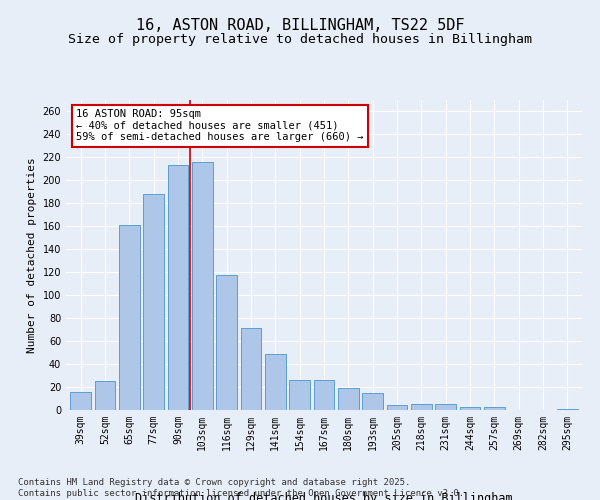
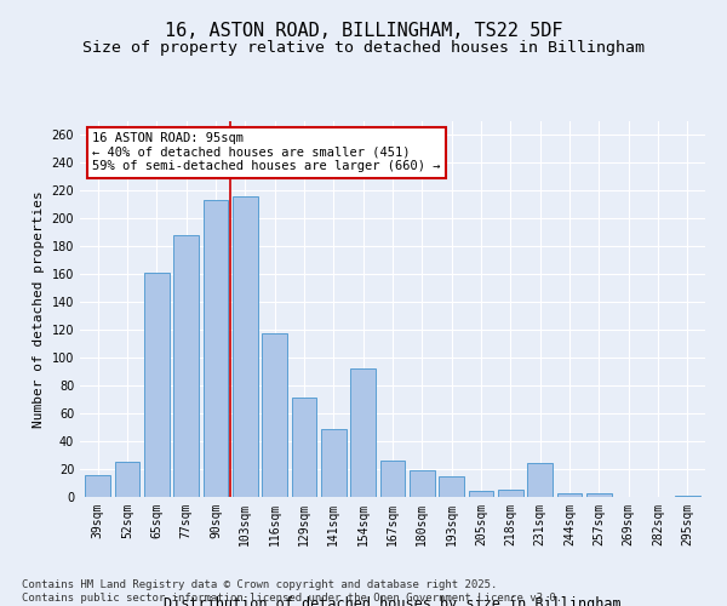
154sqm: 26 -> 92
231sqm: 5 -> 24
